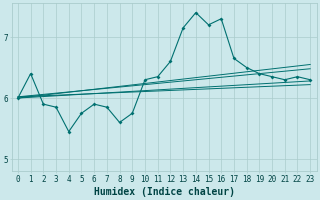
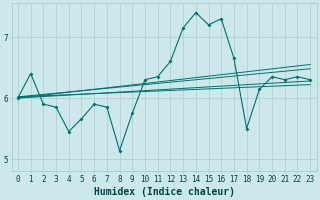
5: 5.75 -> 5.66
8: 5.60 -> 5.14
18: 6.50 -> 5.50
19: 6.40 -> 6.14
